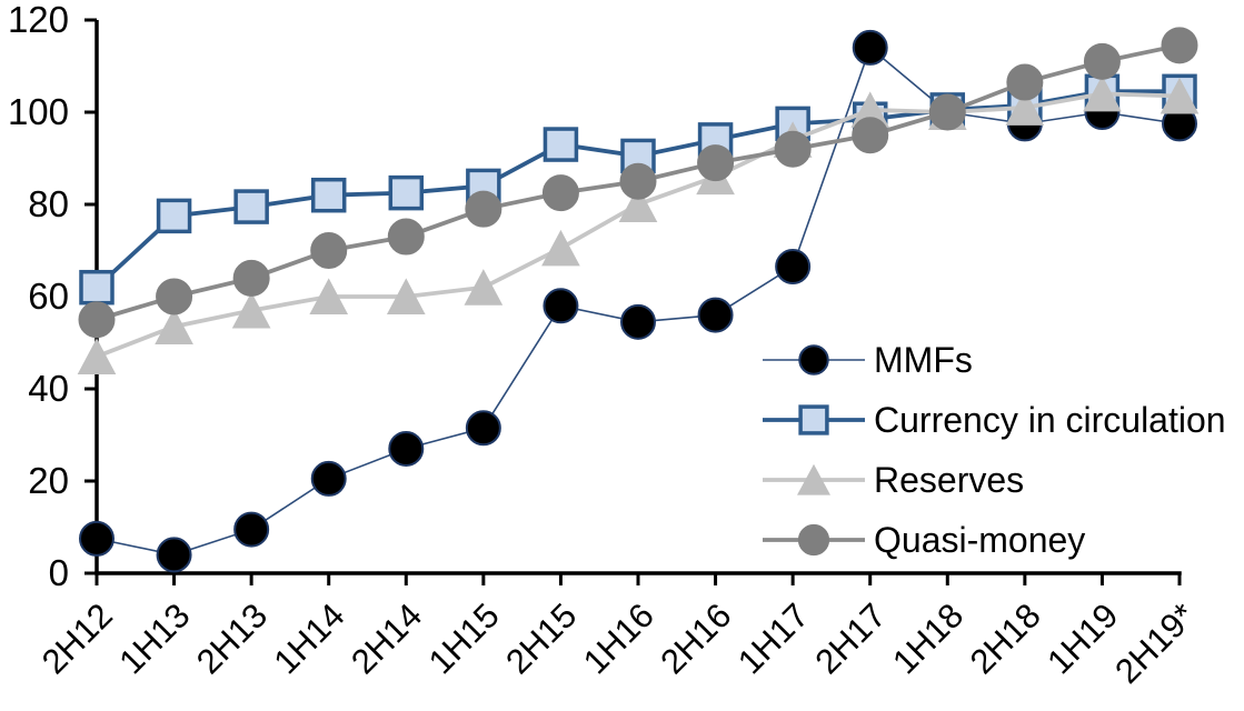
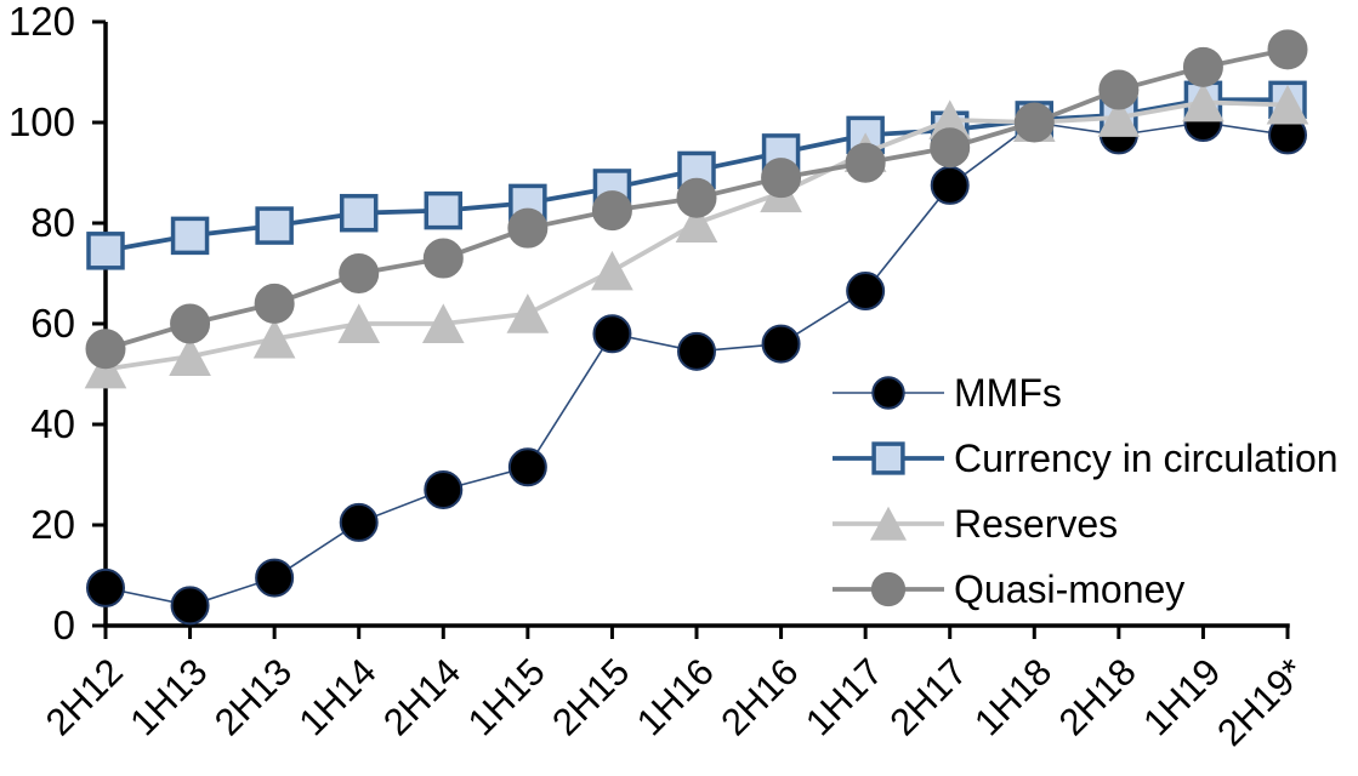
Currency in circulation/2H12: 62 -> 74
Reserves/2H12: 47 -> 51
Currency in circulation/2H15: 93 -> 87
MMFs/2H17: 114 -> 88
